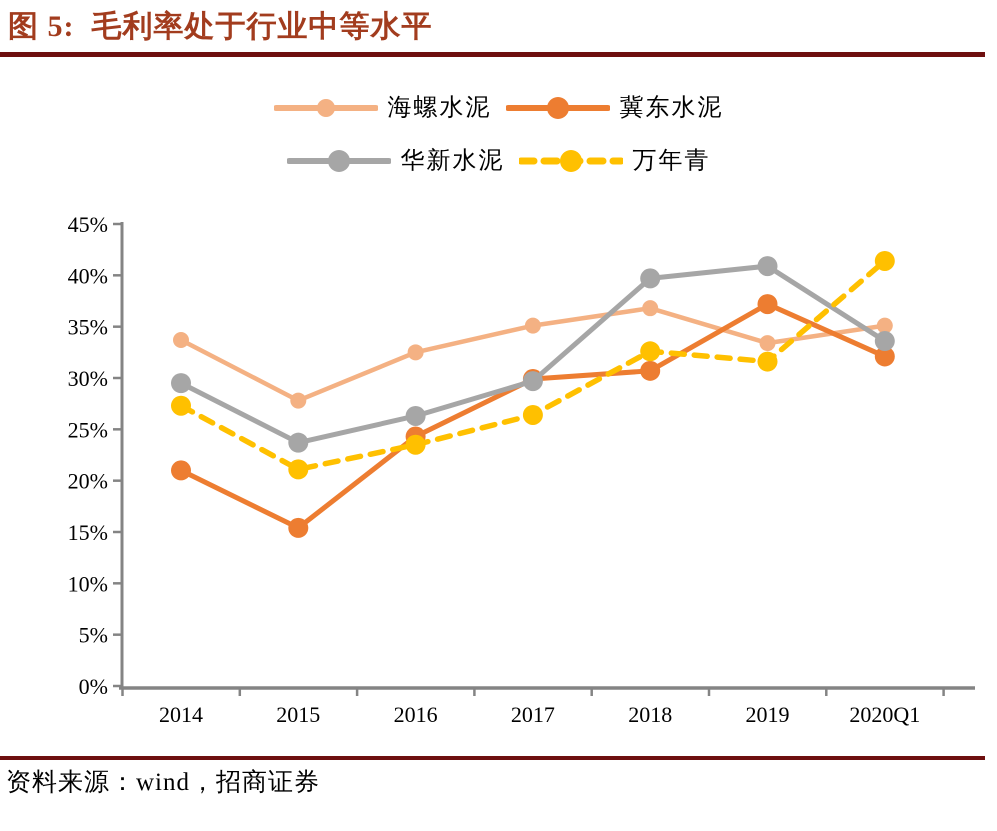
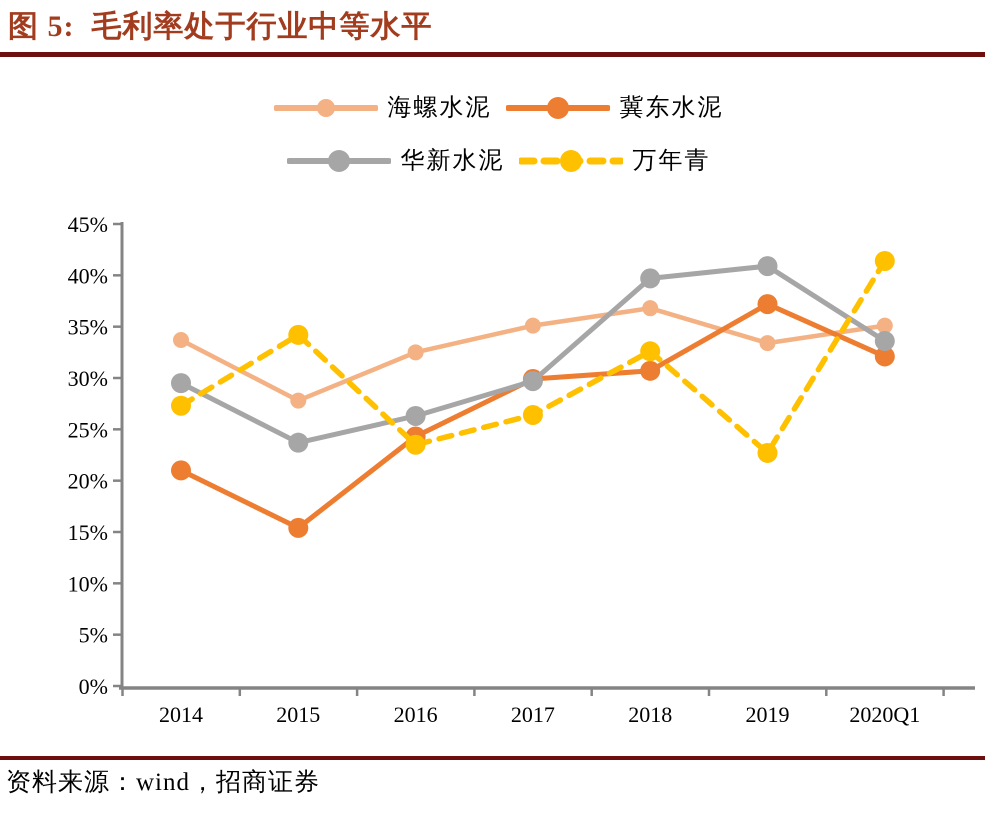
万年青/2015: 21.1% -> 34.2%
万年青/2019: 31.6% -> 22.7%
